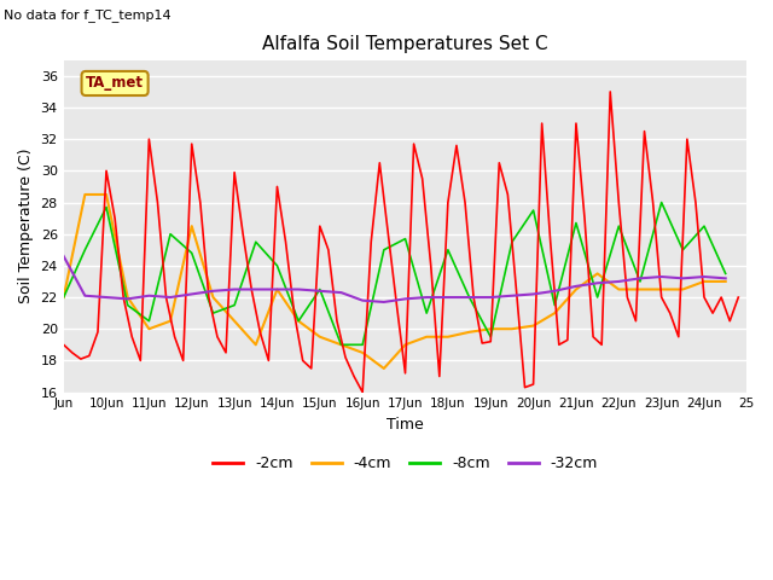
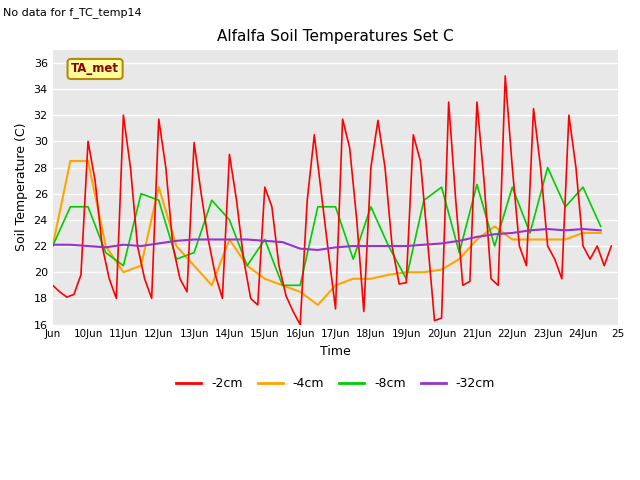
-32cm/Jun: 24.6 -> 22.1
-8cm/10Jun: 27.7 -> 25.0
-8cm/12Jun: 24.8 -> 25.5
-8cm/17Jun: 25.7 -> 25.0
-8cm/20Jun: 27.5 -> 26.5
